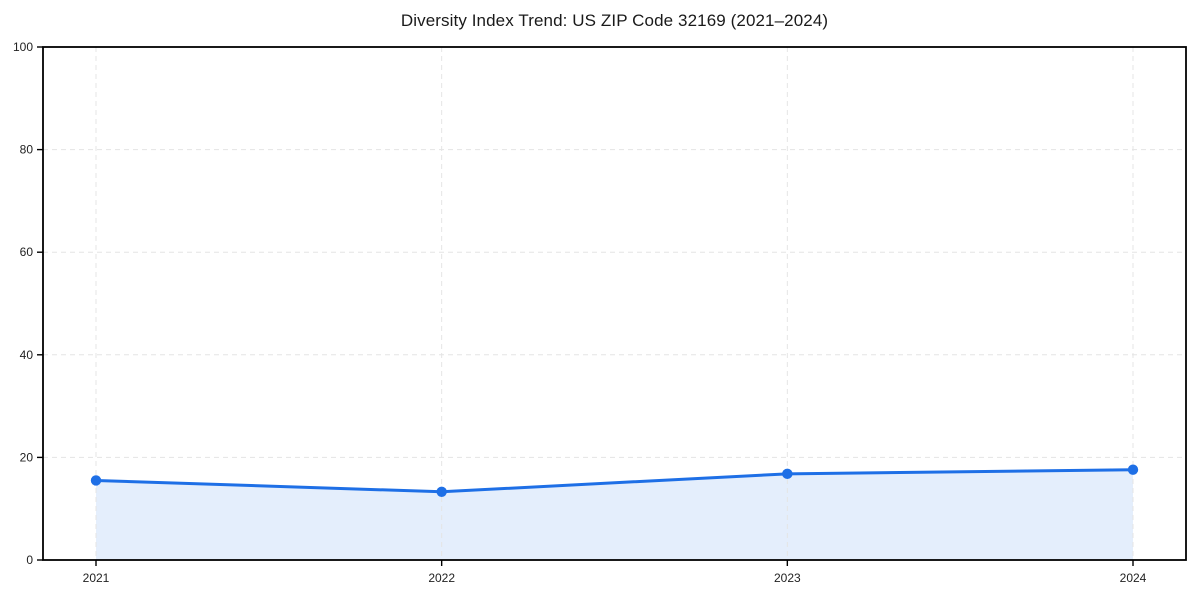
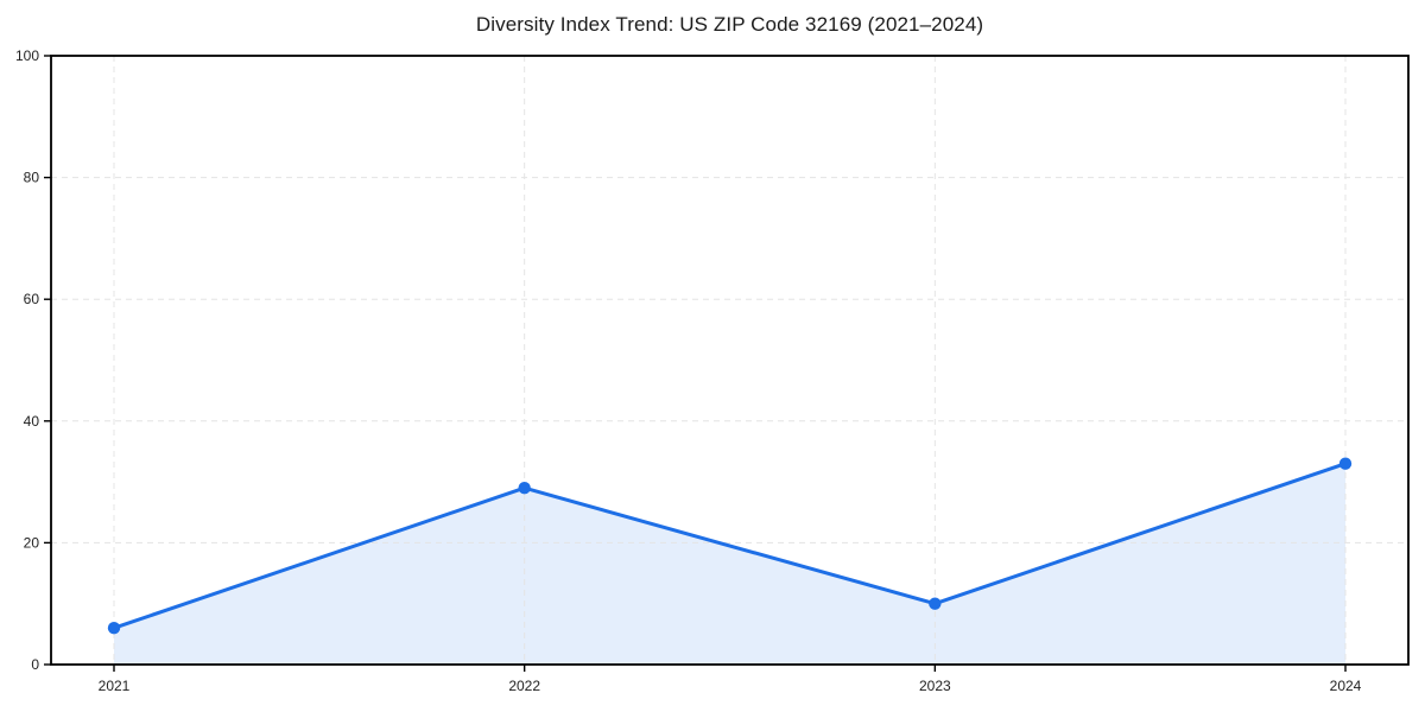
2021: 16 -> 6
2022: 13 -> 29
2023: 17 -> 10
2024: 18 -> 33
